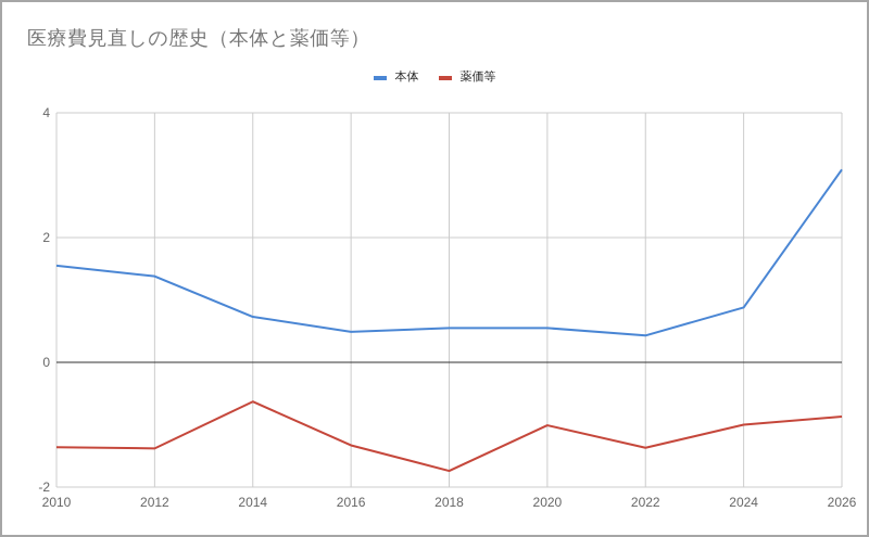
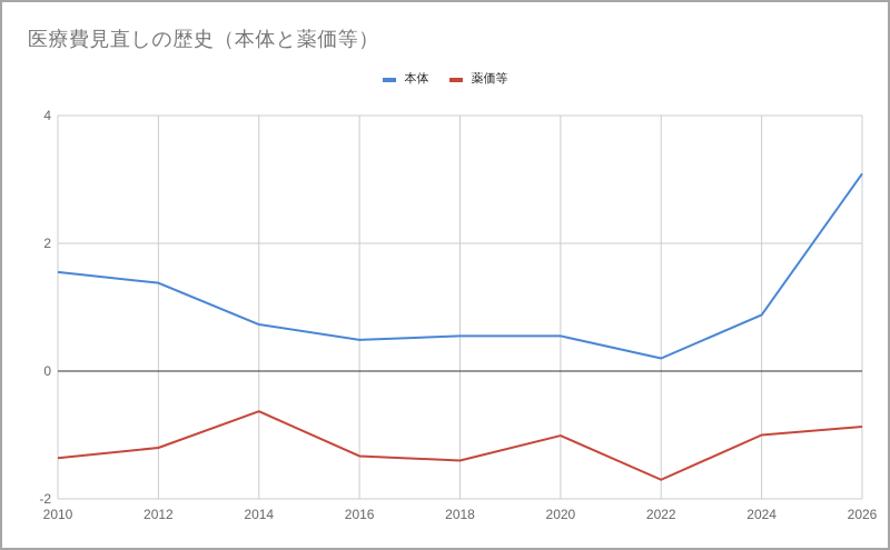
薬価等/2012: -1.4 -> -1.2
薬価等/2018: -1.7 -> -1.4
本体/2022: 0.4 -> 0.2
薬価等/2022: -1.4 -> -1.7
